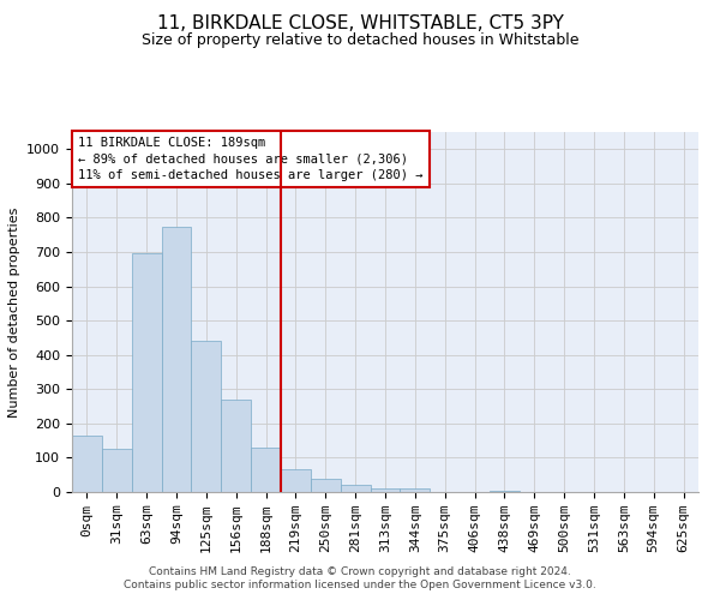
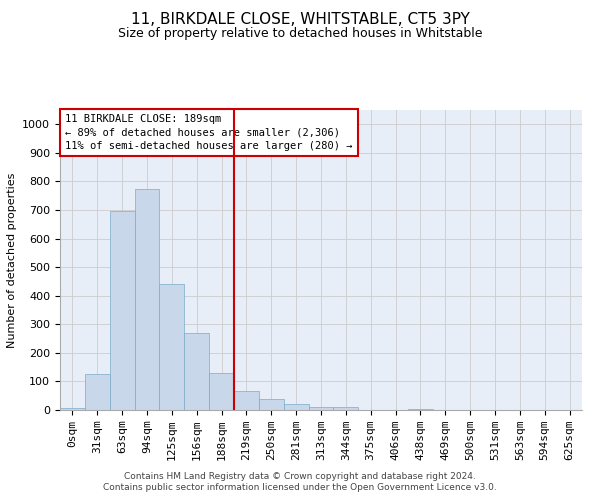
0sqm: 165 -> 7
